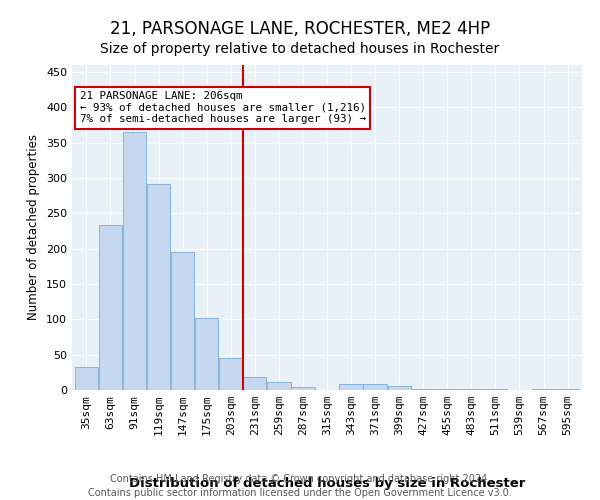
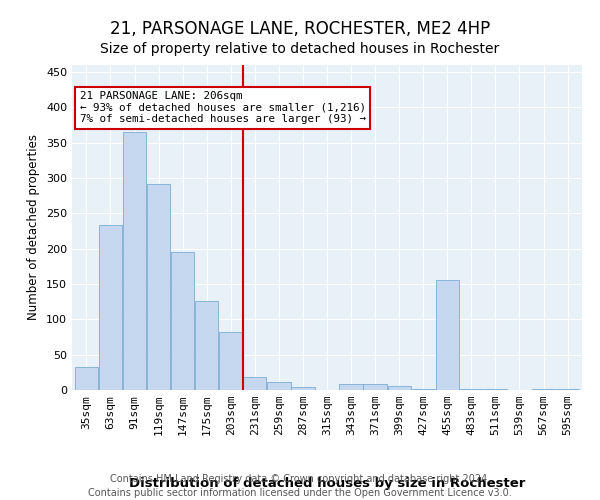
175sqm: 102 -> 126
203sqm: 45 -> 82
455sqm: 1 -> 156
